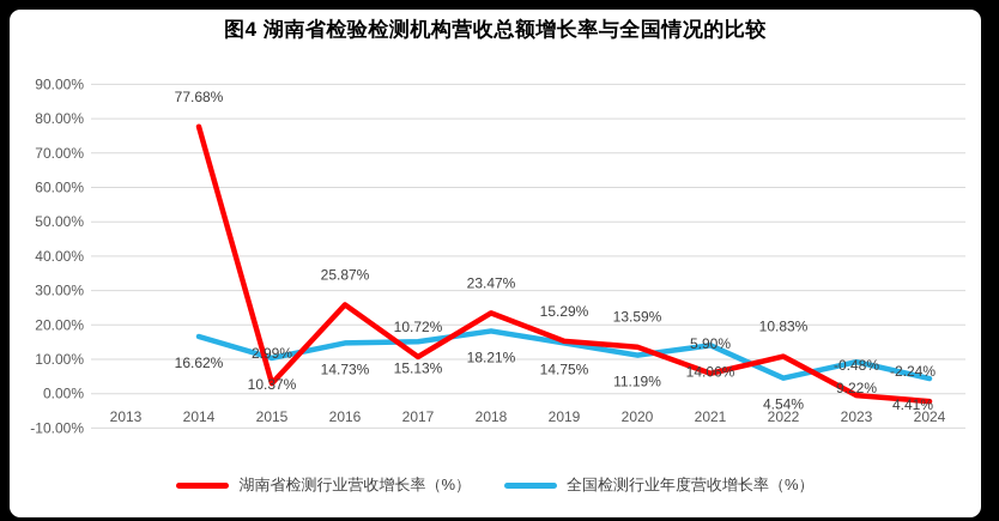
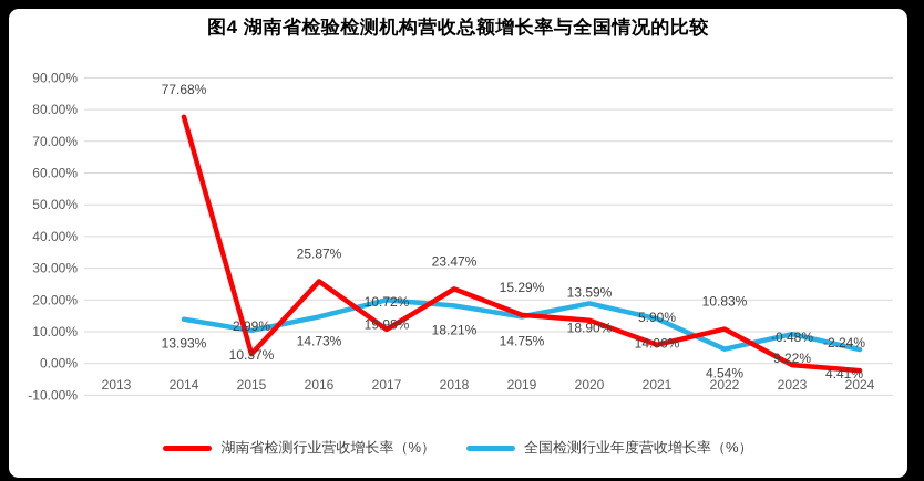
全国检测行业年度营收增长率（%）/2014: 16.62% -> 13.93%
全国检测行业年度营收增长率（%）/2017: 15.13% -> 19.98%
全国检测行业年度营收增长率（%）/2020: 11.19% -> 18.90%
